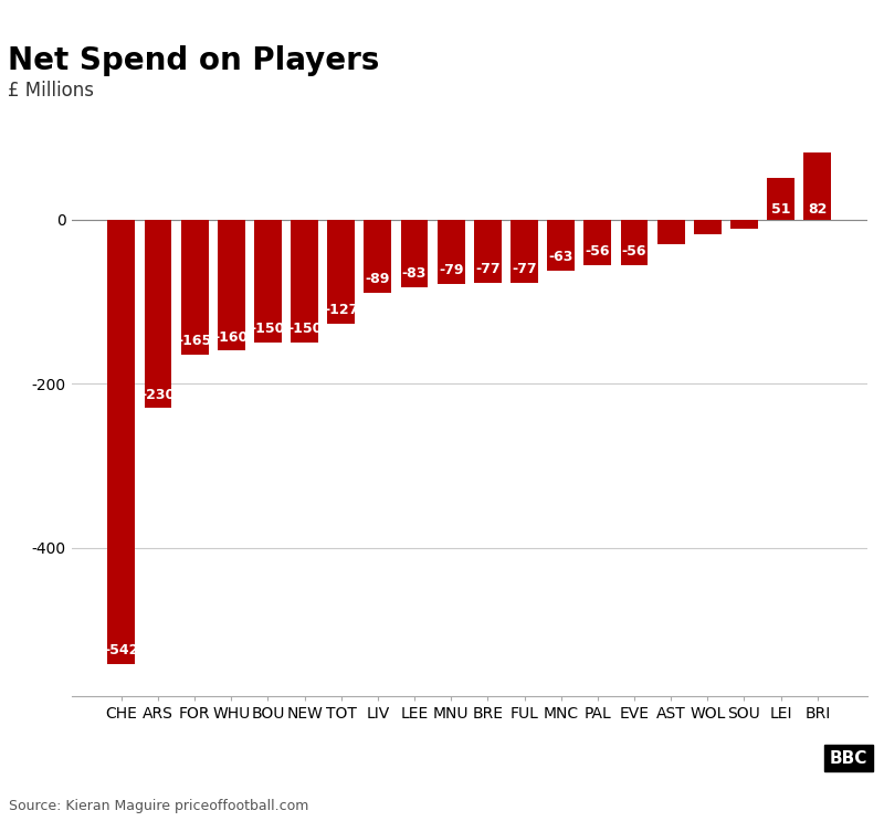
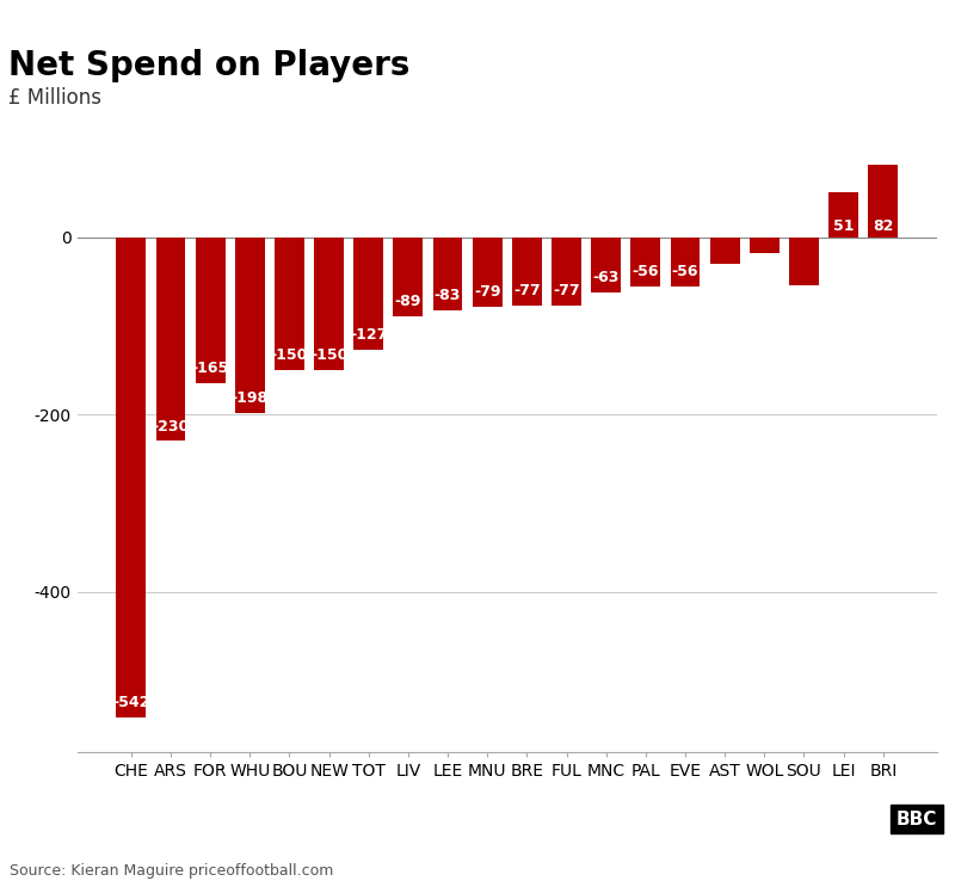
WHU: -160 -> -198
SOU: -12 -> -54
